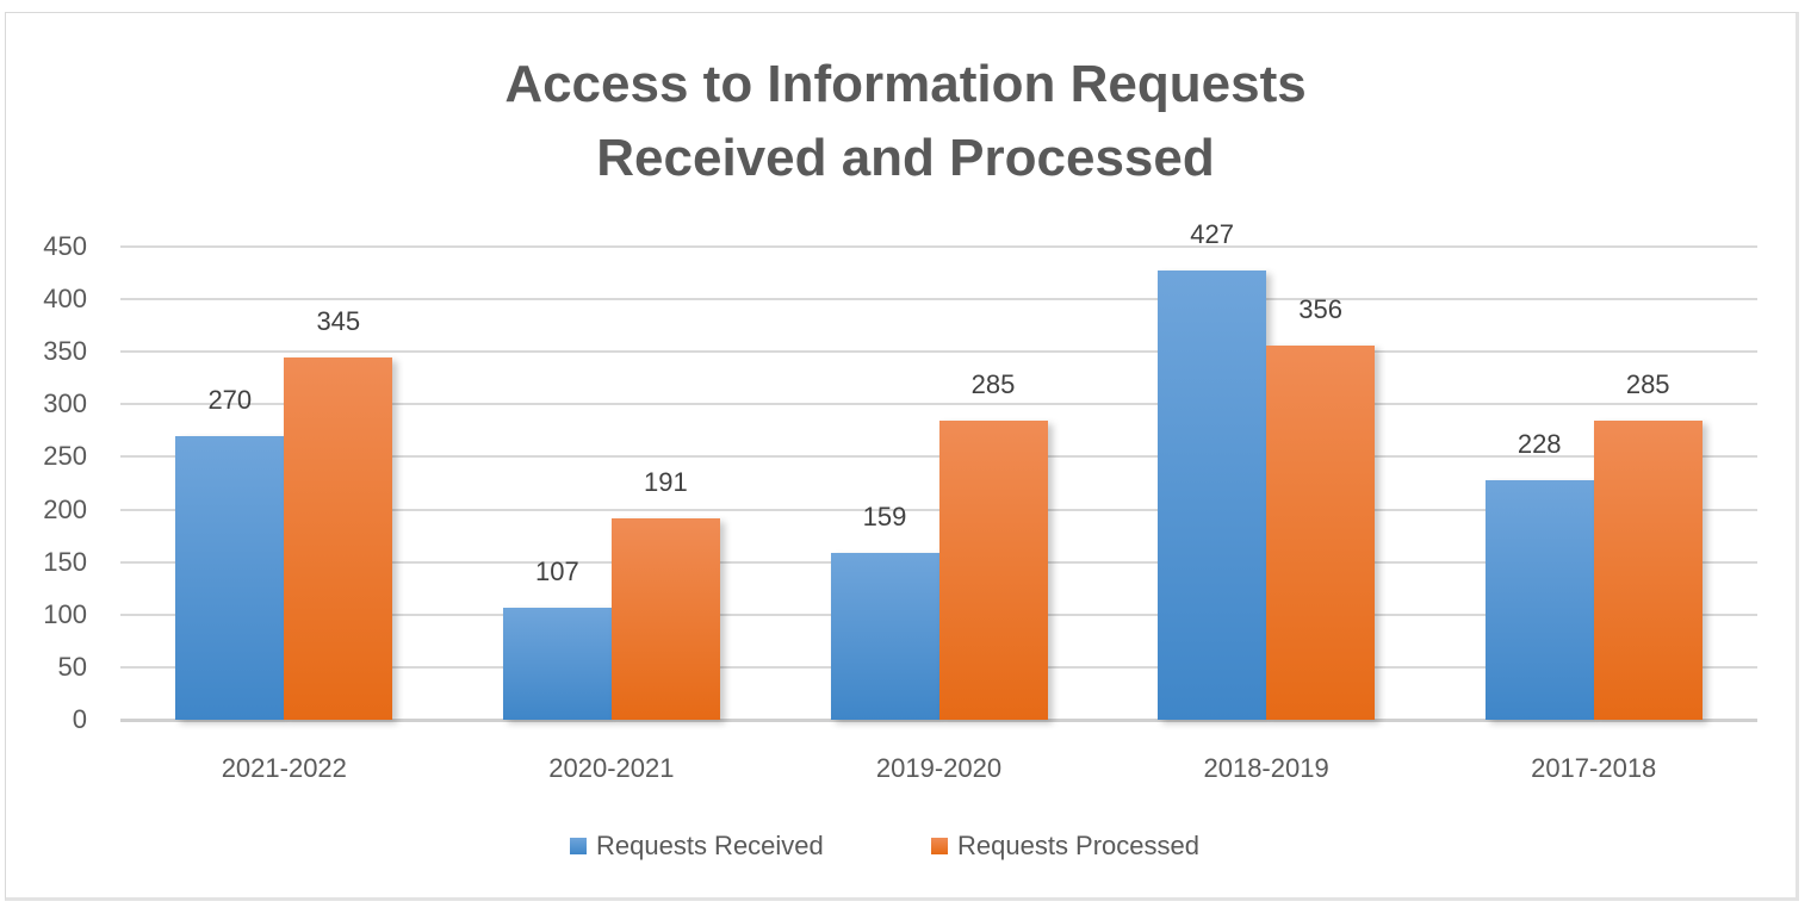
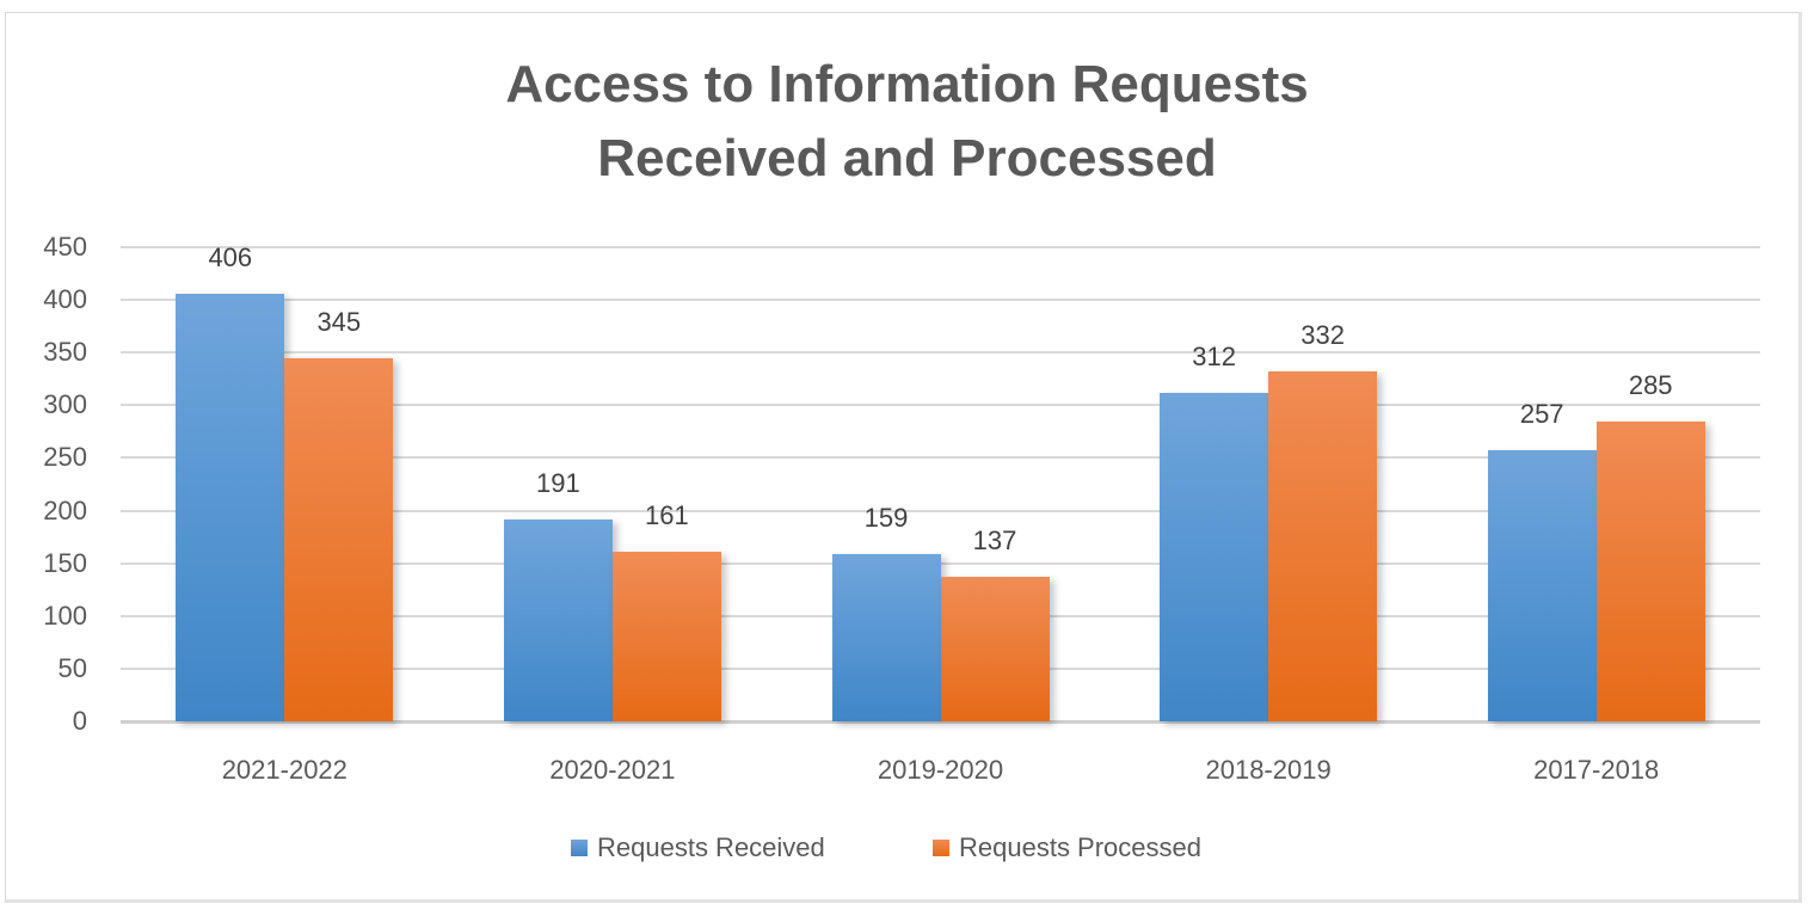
Requests Received/2021-2022: 270 -> 406
Requests Received/2020-2021: 107 -> 191
Requests Processed/2020-2021: 191 -> 161
Requests Processed/2019-2020: 285 -> 137
Requests Received/2018-2019: 427 -> 312
Requests Processed/2018-2019: 356 -> 332
Requests Received/2017-2018: 228 -> 257
